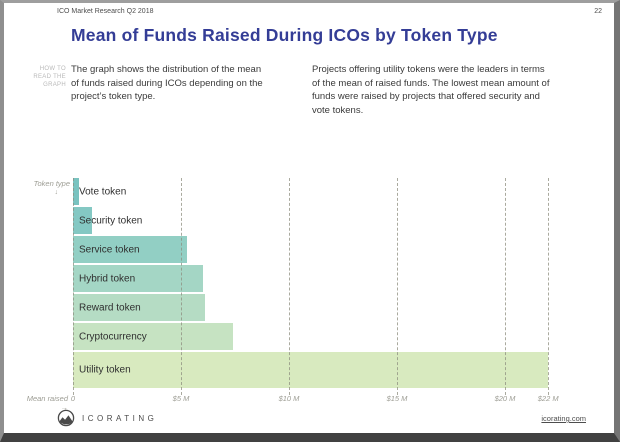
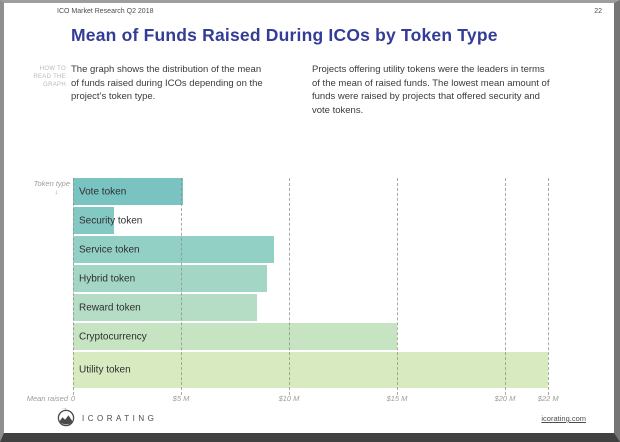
Vote token: $0.3M -> $5.1M
Security token: $0.9M -> $1.9M
Service token: $5.3M -> $9.3M
Hybrid token: $6.0M -> $9.0M
Reward token: $6.1M -> $8.5M
Cryptocurrency: $7.4M -> $15.0M
